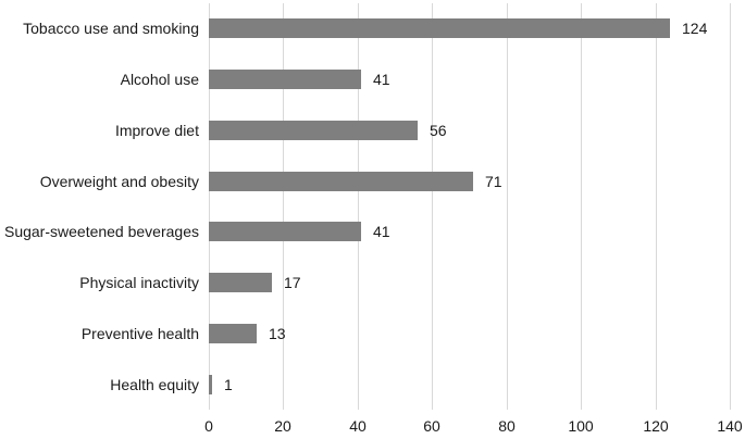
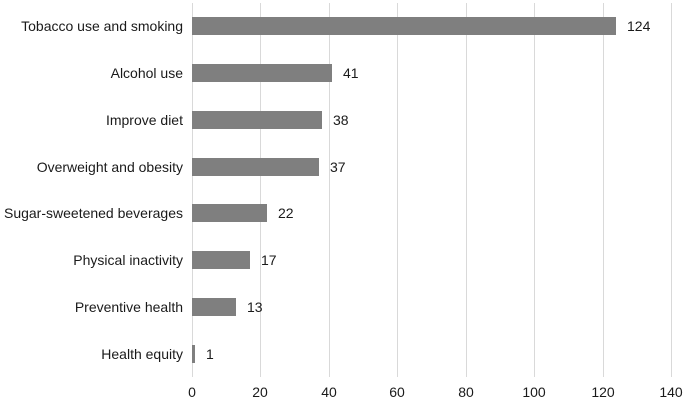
Improve diet: 56 -> 38
Overweight and obesity: 71 -> 37
Sugar-sweetened beverages: 41 -> 22
